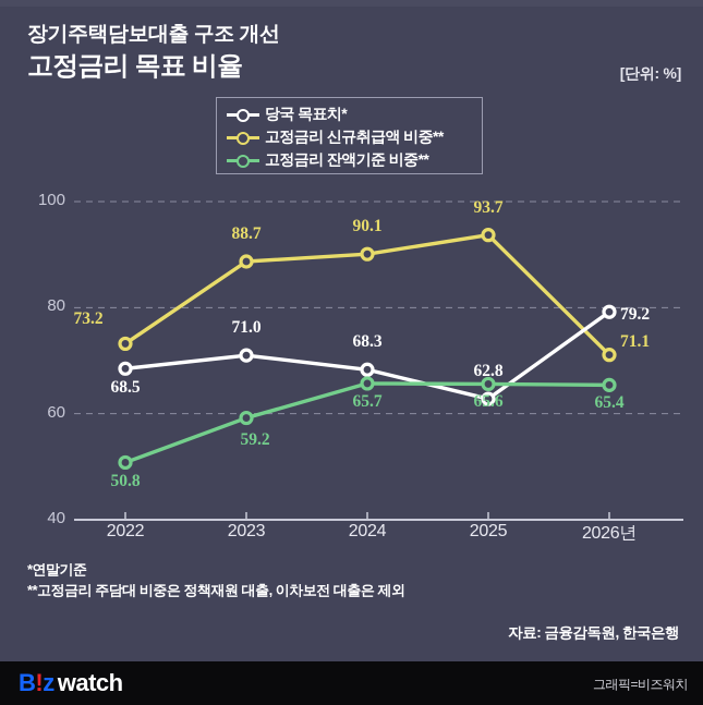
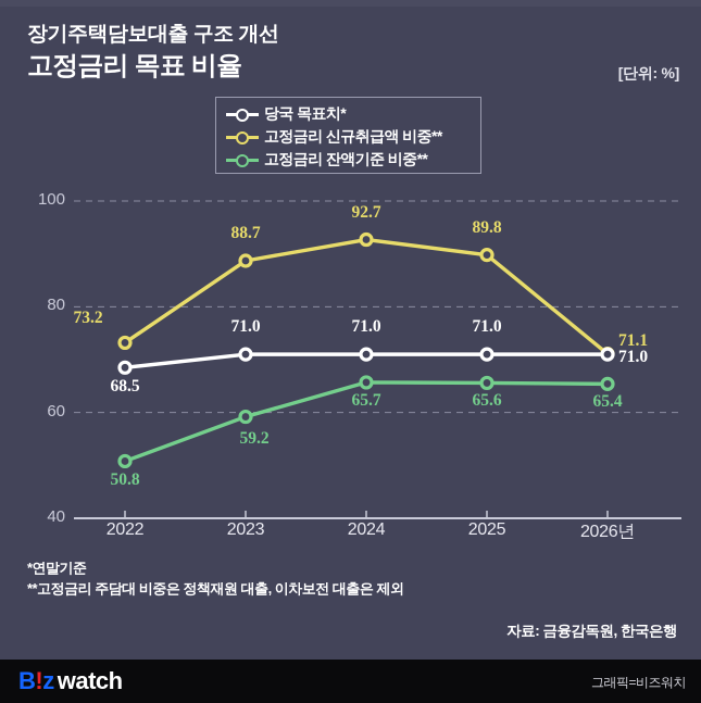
당국 목표치*/2024: 68.3 -> 71.0
고정금리 신규취급액 비중**/2024: 90.1 -> 92.7
당국 목표치*/2025: 62.8 -> 71.0
고정금리 신규취급액 비중**/2025: 93.7 -> 89.8
당국 목표치*/2026년: 79.2 -> 71.0
